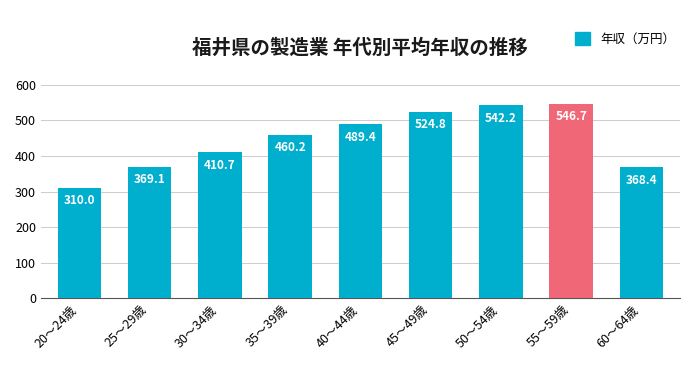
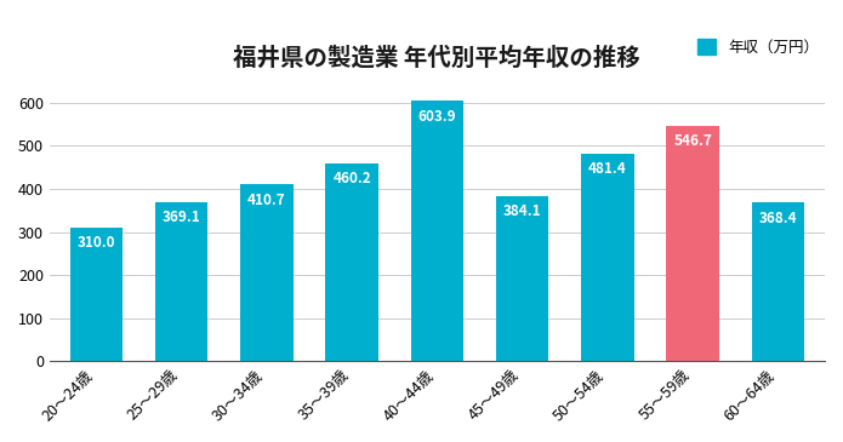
40〜44歳: 489.4 -> 603.9
45〜49歳: 524.8 -> 384.1
50〜54歳: 542.2 -> 481.4
